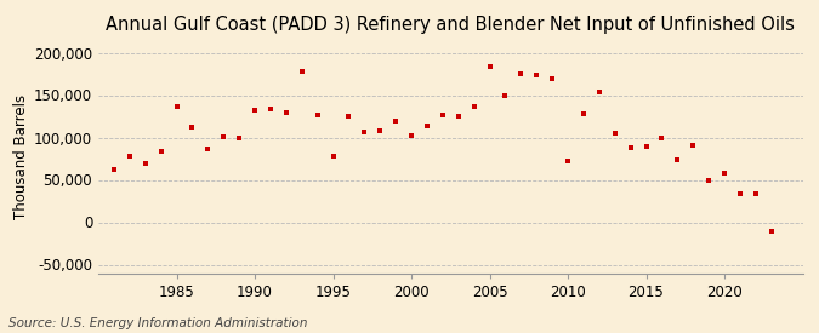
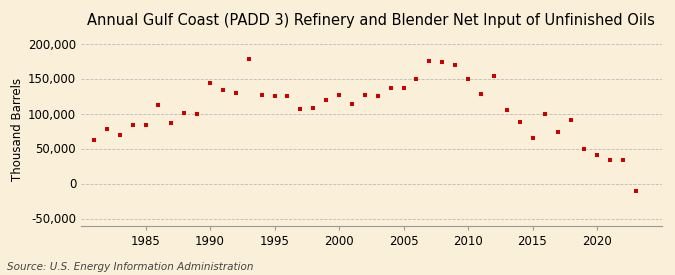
1985: 136,000 -> 83,000
1990: 132,000 -> 143,000
1995: 78,000 -> 125,000
2000: 102,000 -> 127,000
2005: 184,000 -> 136,000
2010: 72,000 -> 150,000
2015: 90,000 -> 65,000
2020: 58,000 -> 41,000
